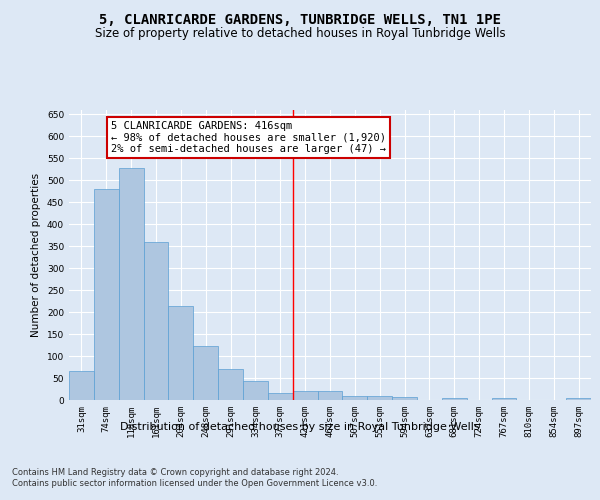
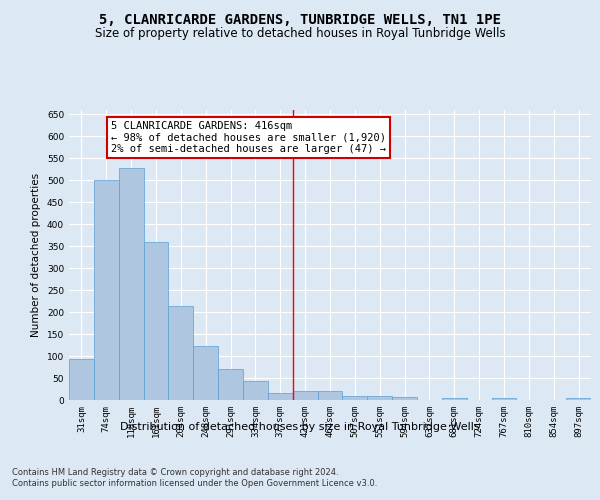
31sqm: 65 -> 93
74sqm: 480 -> 500
